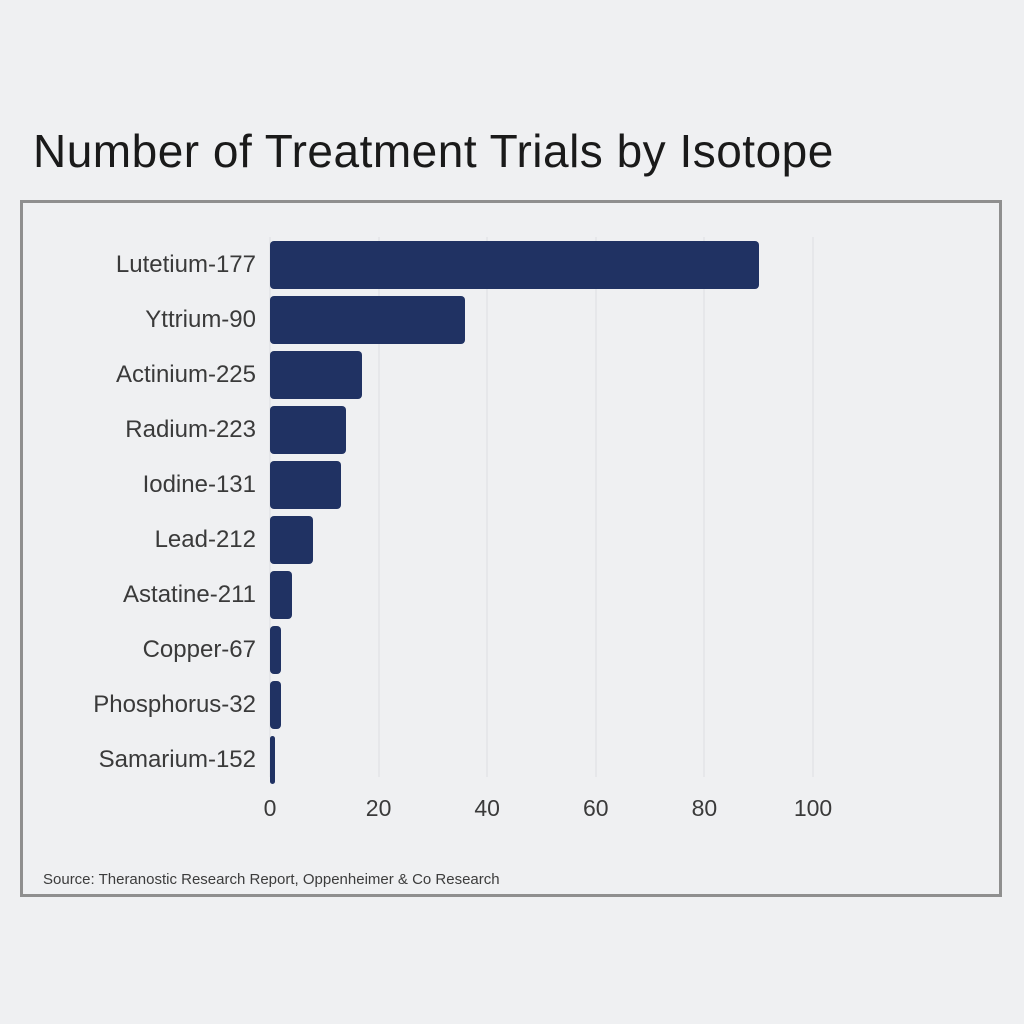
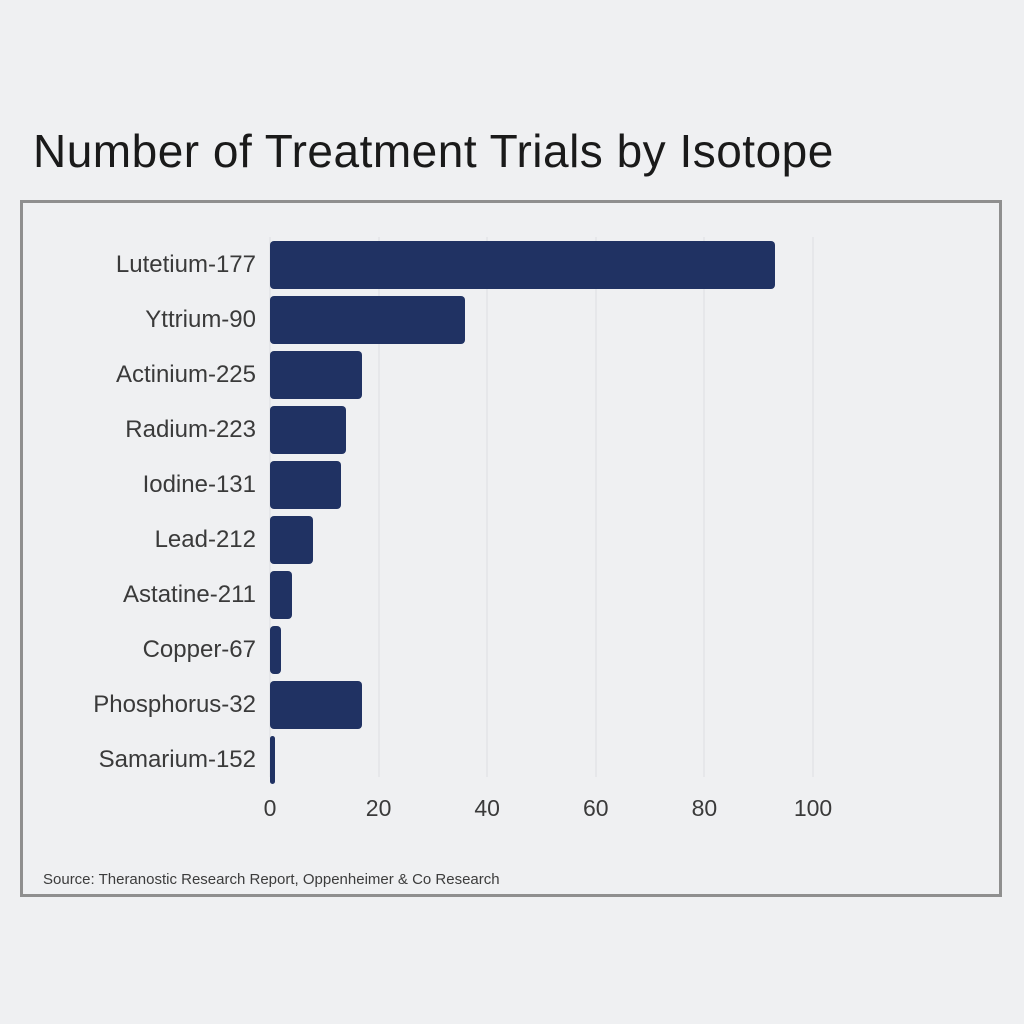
Lutetium-177: 90 -> 93
Phosphorus-32: 2 -> 17
